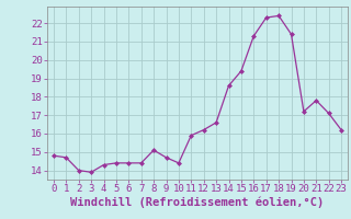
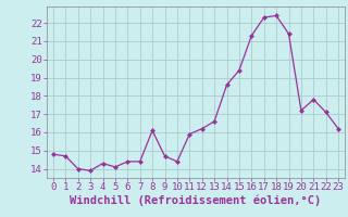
5: 14.4 -> 14.1
8: 15.1 -> 16.1
